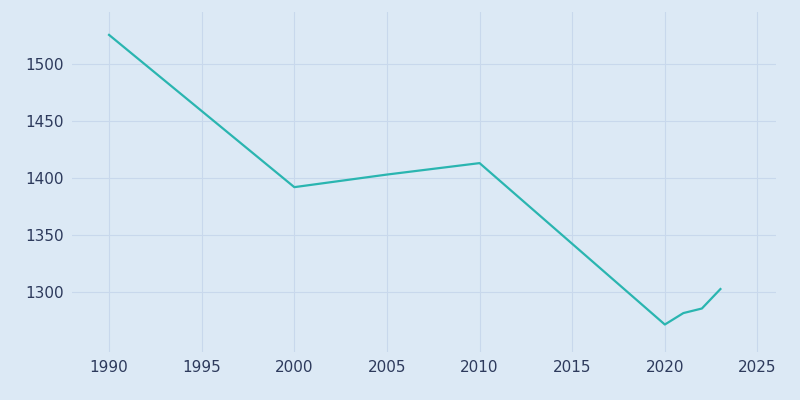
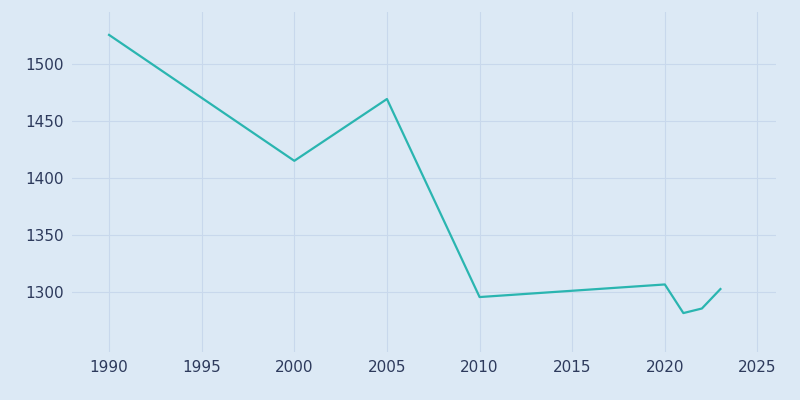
2000: 1392 -> 1415
2005: 1403 -> 1469
2010: 1413 -> 1296
2020: 1272 -> 1307
